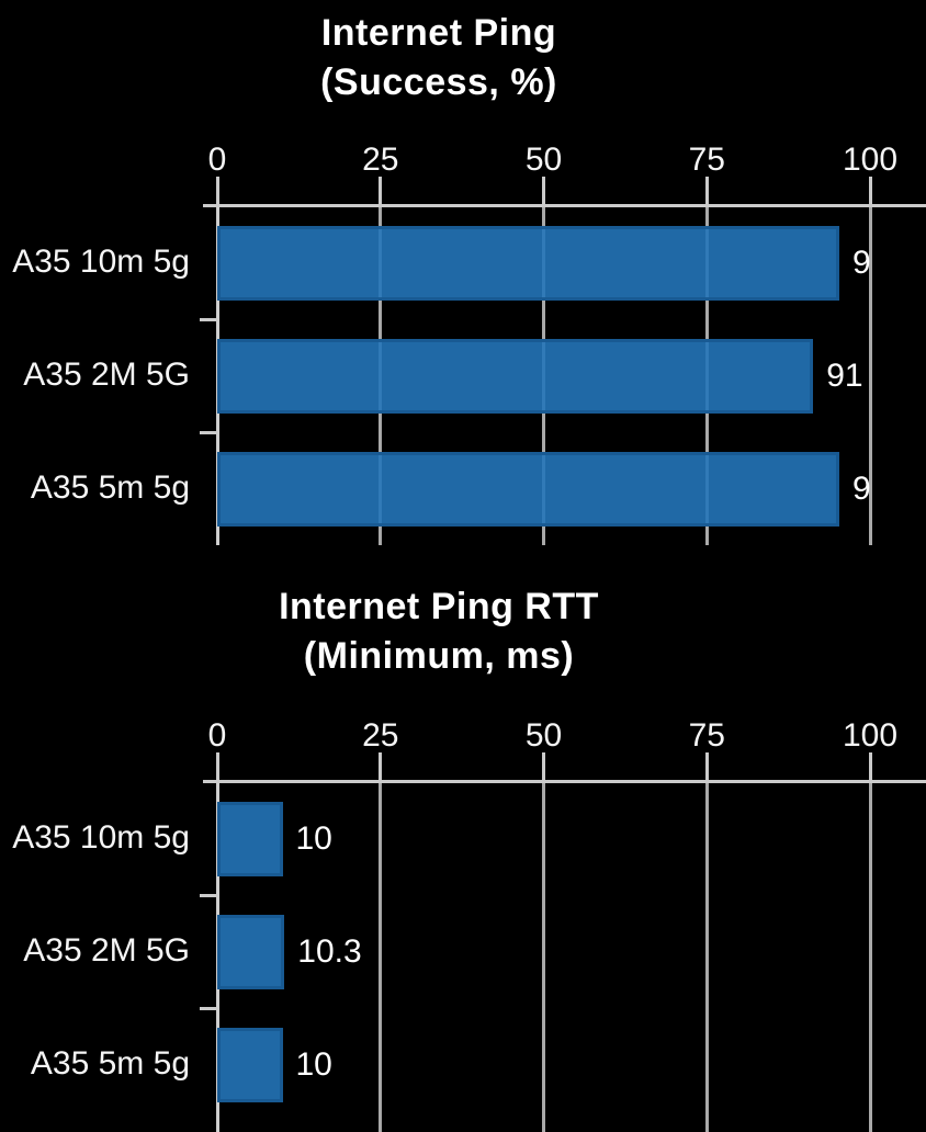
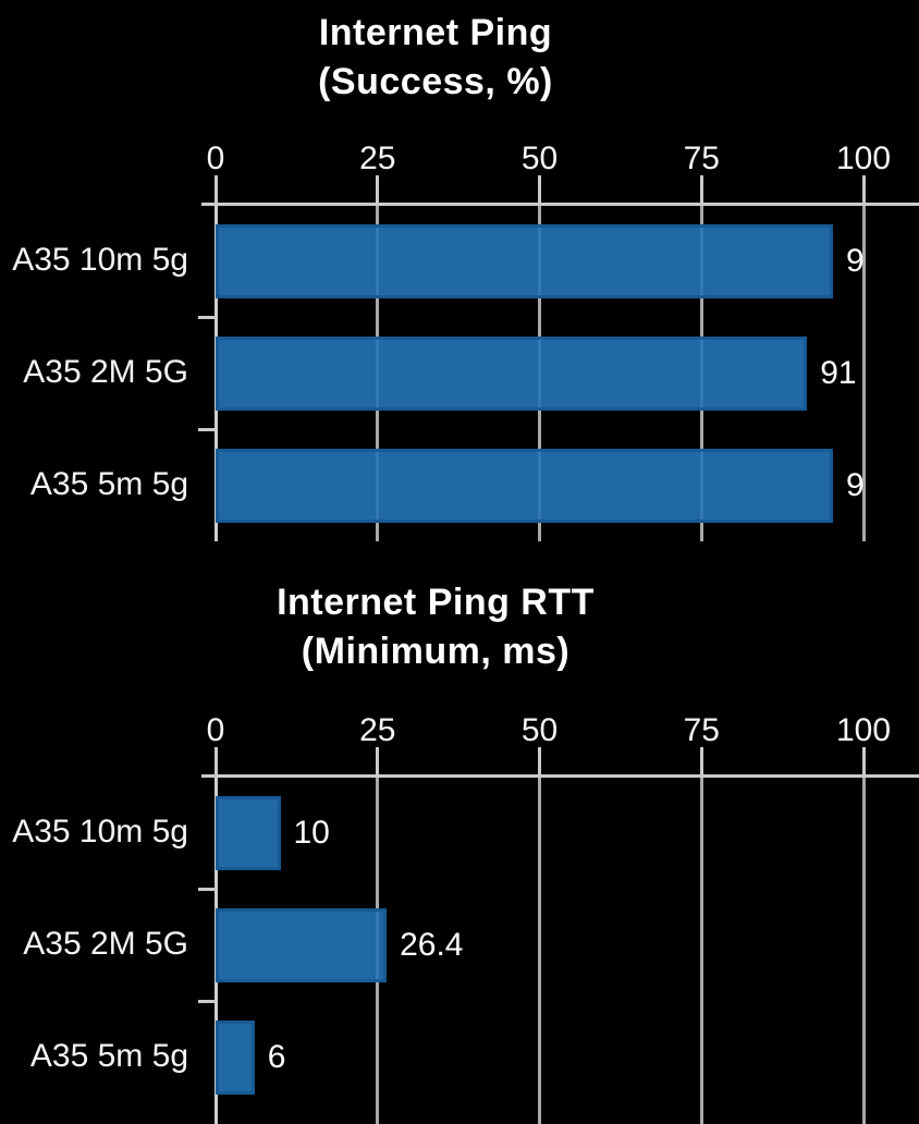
Internet Ping RTT (Minimum, ms)/A35 2M 5G: 10.3 -> 26.4
Internet Ping RTT (Minimum, ms)/A35 5m 5g: 10 -> 6
